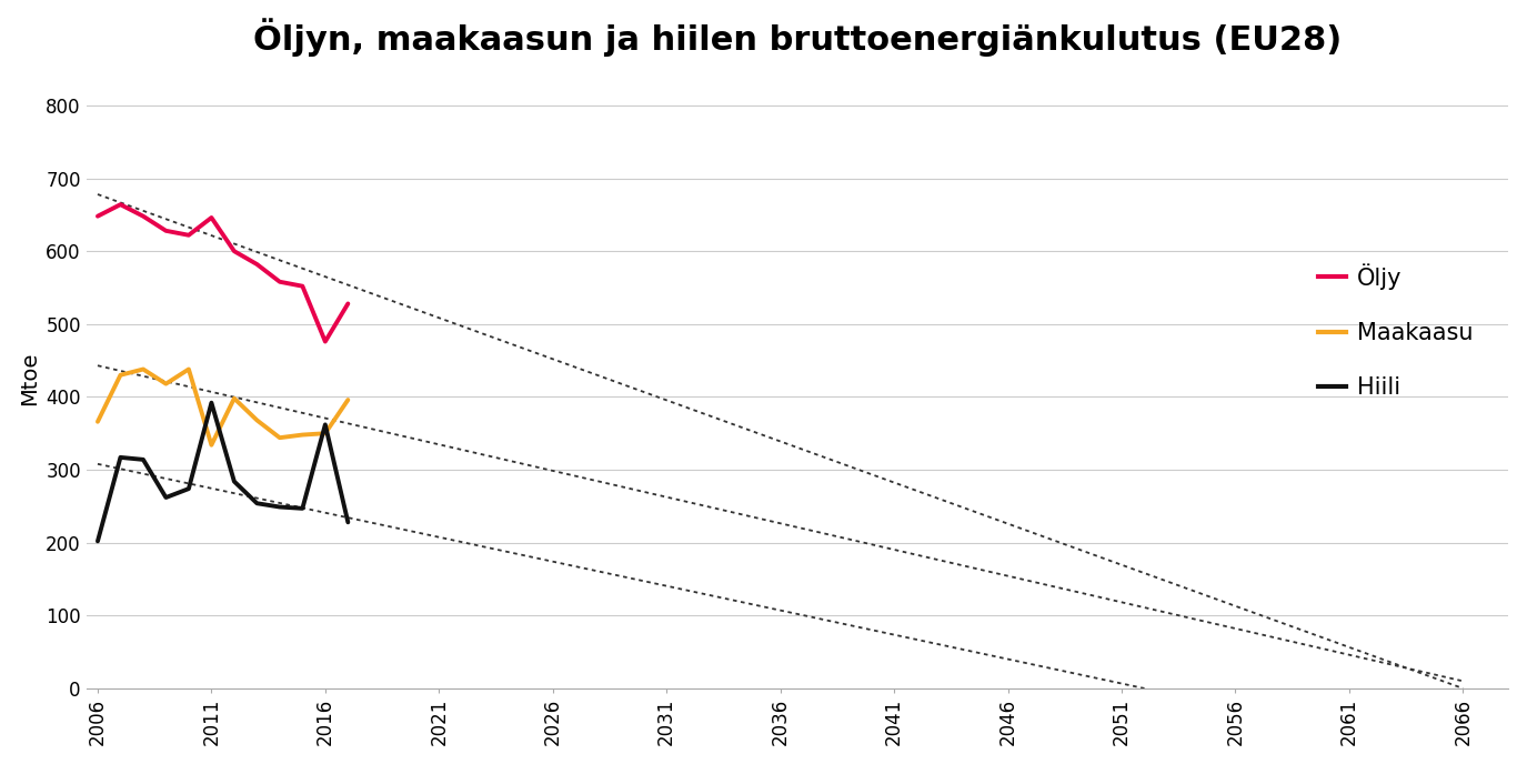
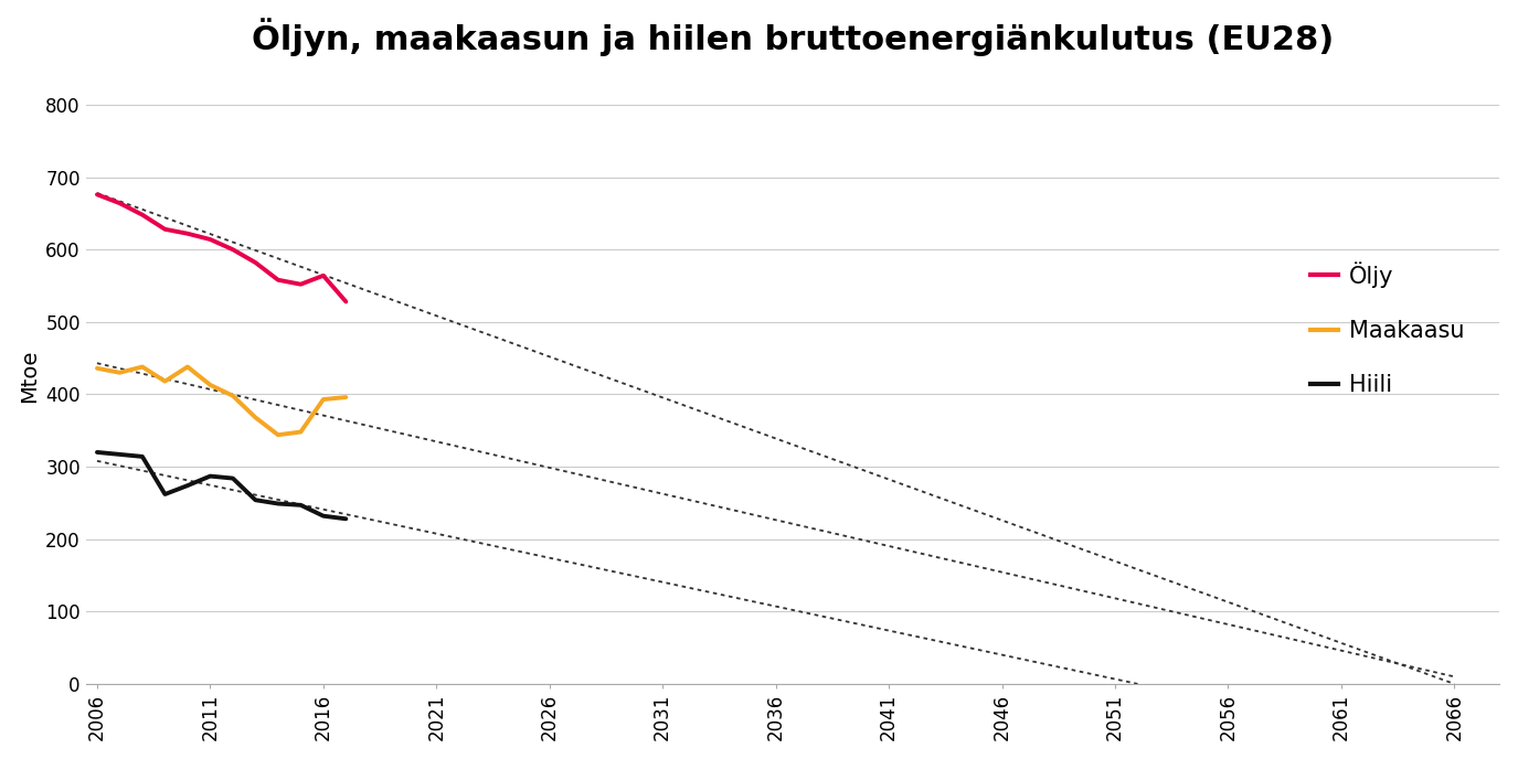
Öljy/2006: 648 -> 676
Maakaasu/2006: 366 -> 436
Hiili/2006: 202 -> 320
Öljy/2011: 646 -> 614
Maakaasu/2011: 334 -> 413
Hiili/2011: 392 -> 287
Öljy/2016: 476 -> 564
Maakaasu/2016: 350 -> 393
Hiili/2016: 362 -> 232
